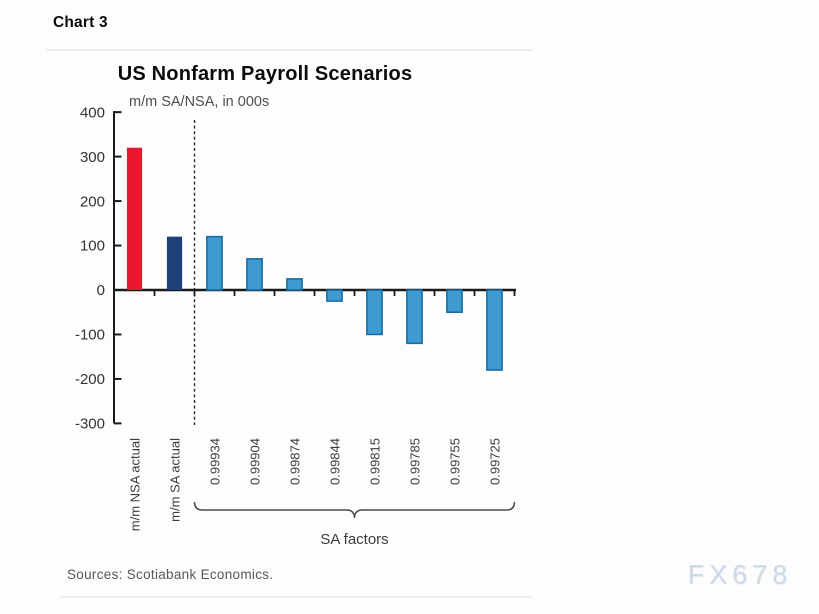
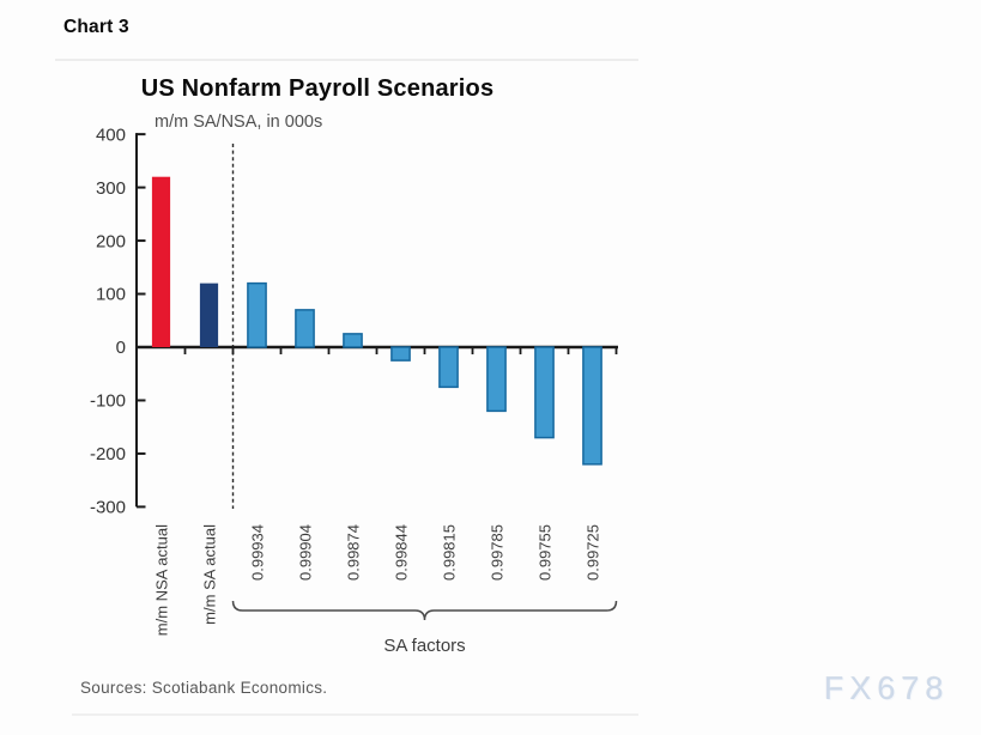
0.99815: -100 -> -80
0.99755: -50 -> -170
0.99725: -180 -> -220
